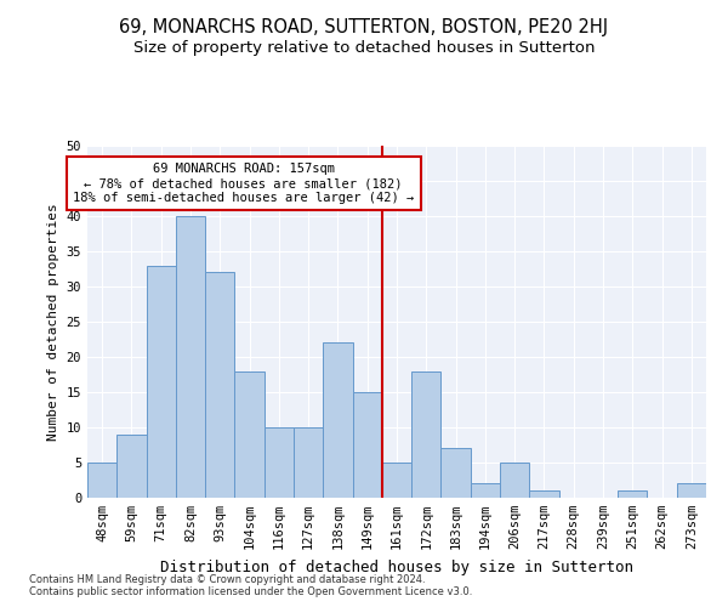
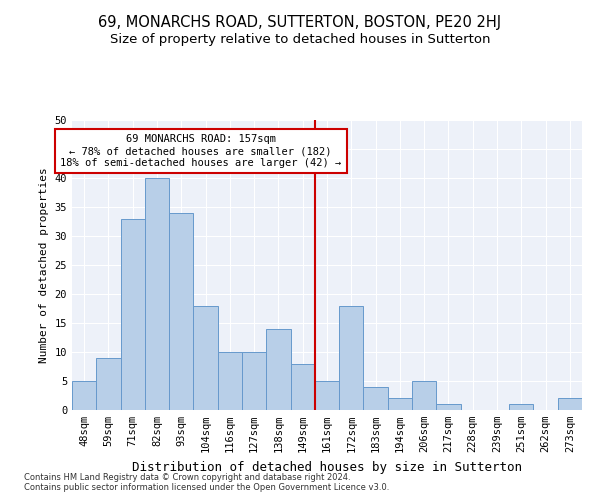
93sqm: 32 -> 34
138sqm: 22 -> 14
149sqm: 15 -> 8
183sqm: 7 -> 4
